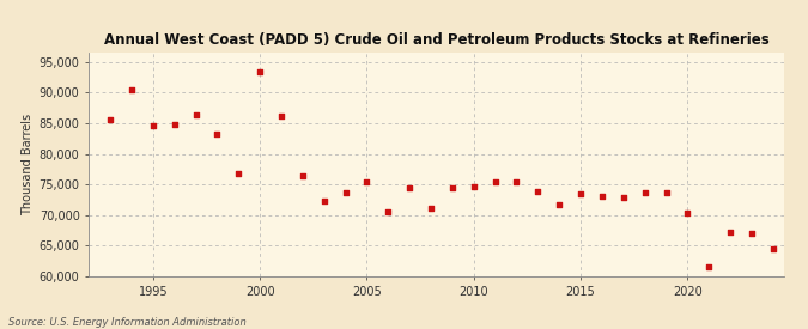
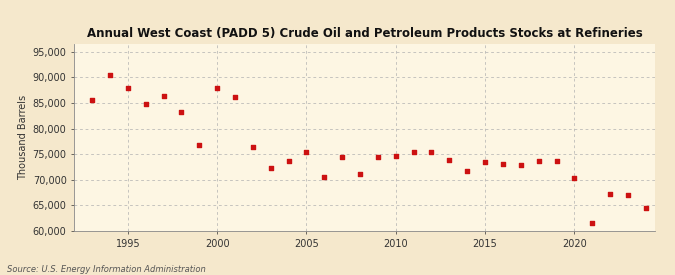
1995: 84,600 -> 88,000
2000: 93,400 -> 88,000
